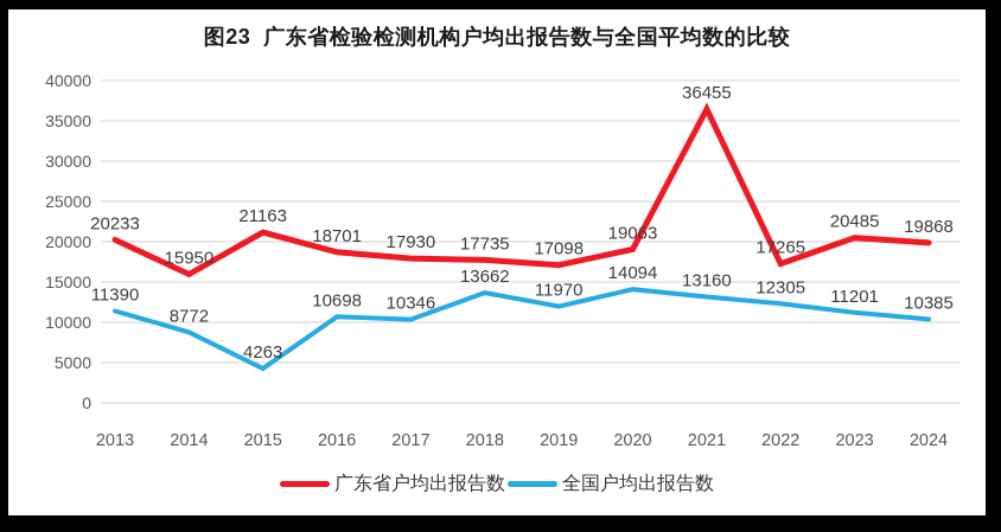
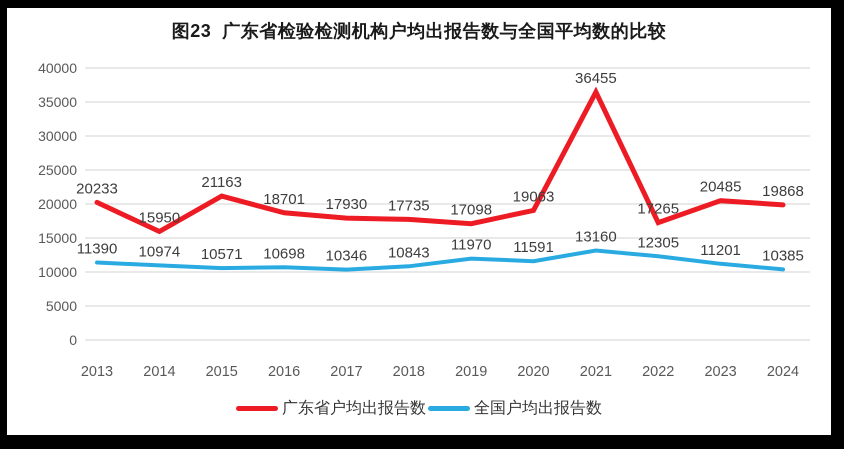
全国户均出报告数/2014: 8772 -> 10974
全国户均出报告数/2015: 4263 -> 10571
全国户均出报告数/2018: 13662 -> 10843
全国户均出报告数/2020: 14094 -> 11591
